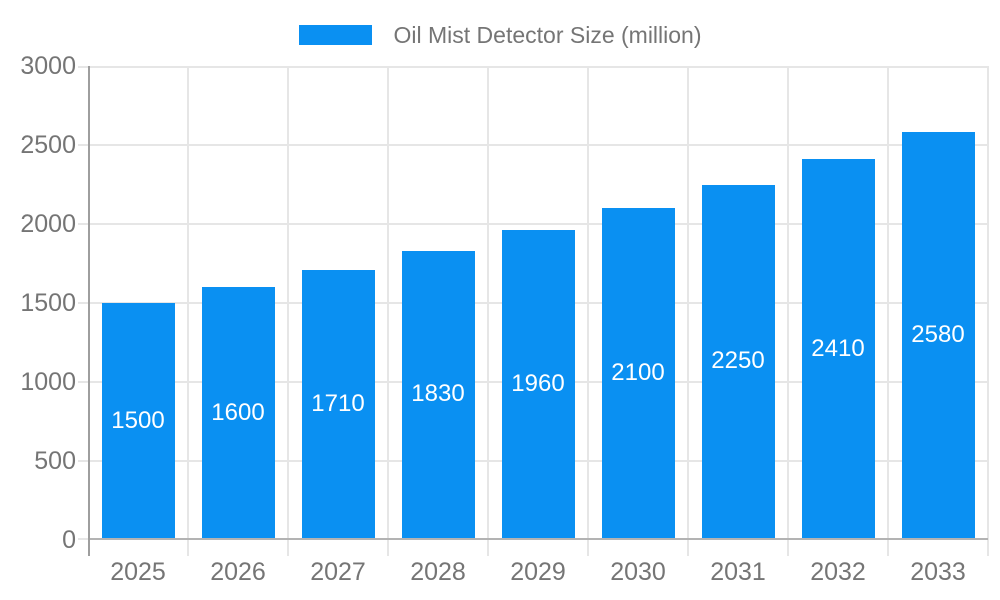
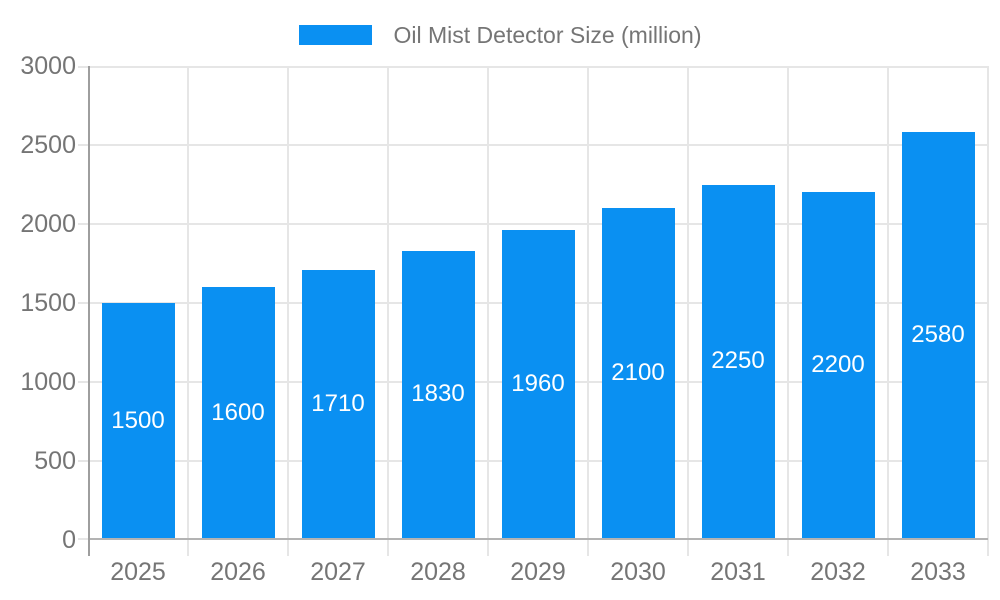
2032: 2410 -> 2200
